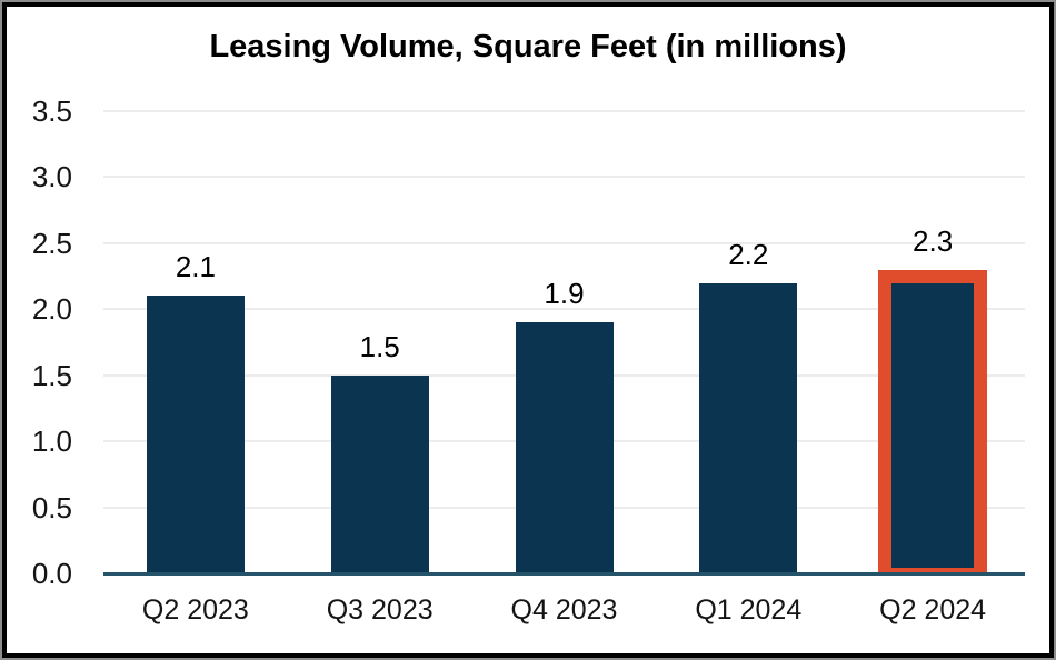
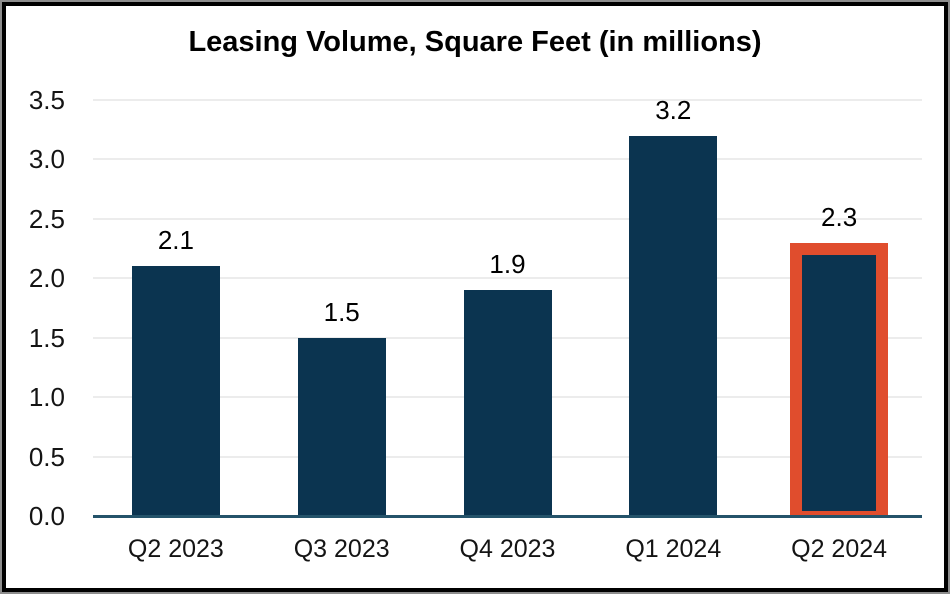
Q1 2024: 2.2 -> 3.2
